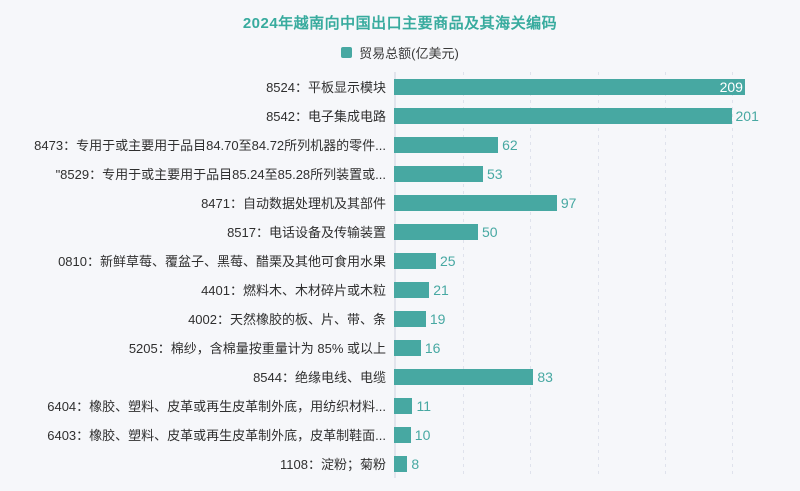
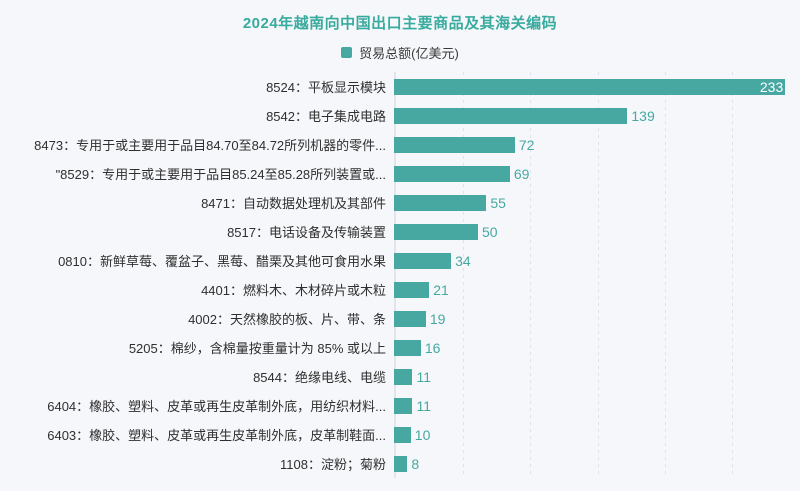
8524：平板显示模块: 209 -> 233
8542：电子集成电路: 201 -> 139
8473：专用于或主要用于品目84.70至84.72所列机器的零件...: 62 -> 72
"8529：专用于或主要用于品目85.24至85.28所列装置或...: 53 -> 69
8471：自动数据处理机及其部件: 97 -> 55
0810：新鲜草莓、覆盆子、黑莓、醋栗及其他可食用水果: 25 -> 34
8544：绝缘电线、电缆: 83 -> 11
